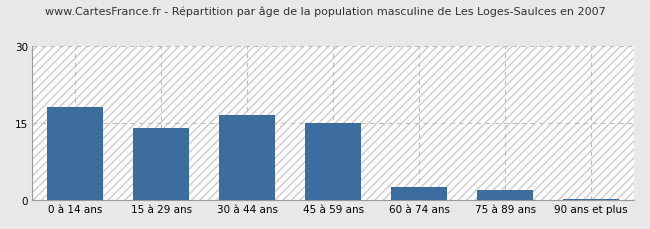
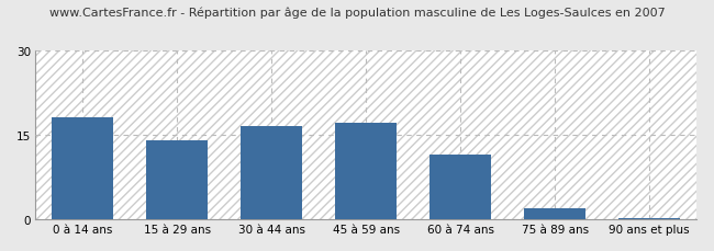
45 à 59 ans: 15.0 -> 17.0
60 à 74 ans: 2.5 -> 11.4
